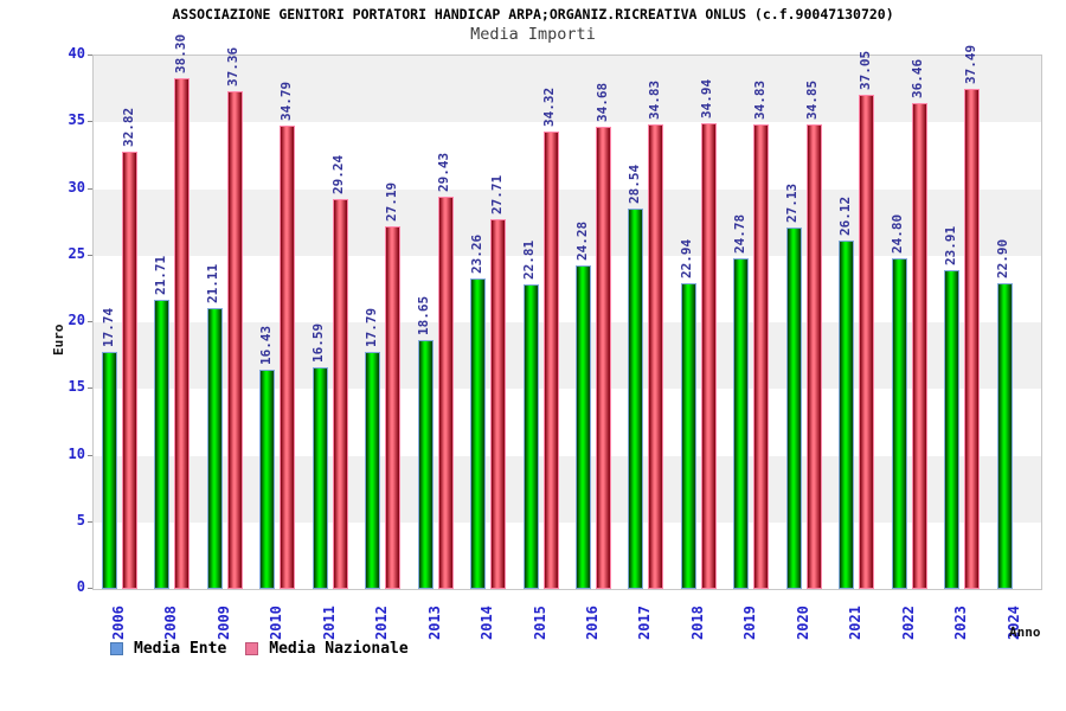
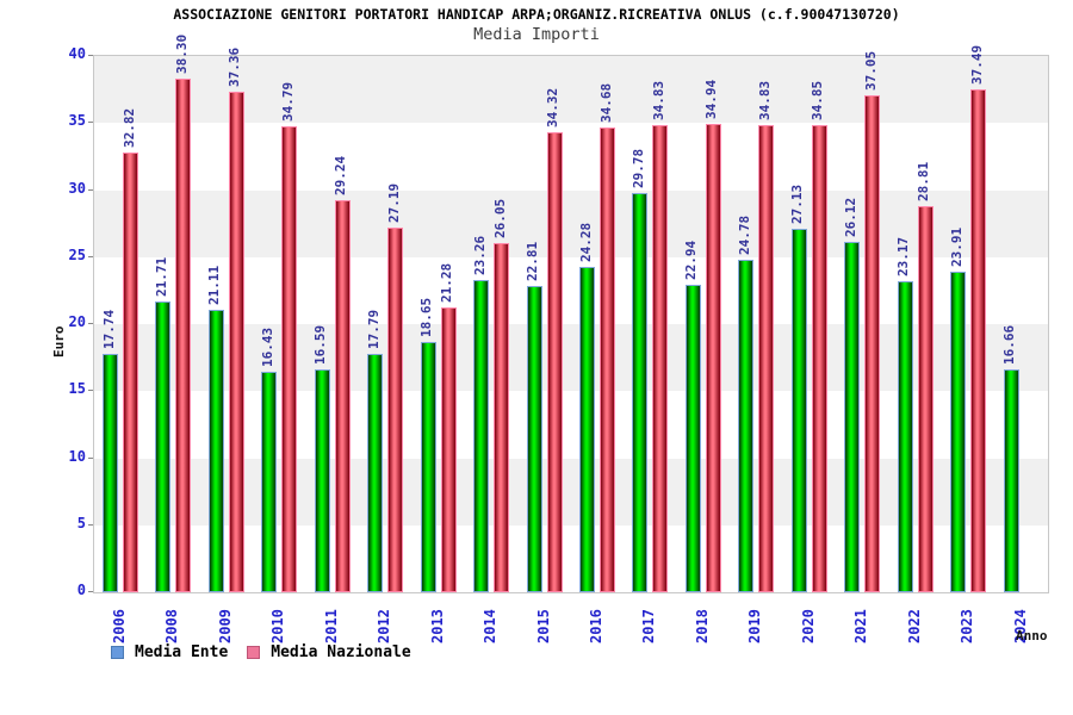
Media Nazionale/2013: 29.43 -> 21.28
Media Nazionale/2014: 27.71 -> 26.05
Media Ente/2017: 28.54 -> 29.78
Media Ente/2022: 24.80 -> 23.17
Media Nazionale/2022: 36.46 -> 28.81
Media Ente/2024: 22.90 -> 16.66
